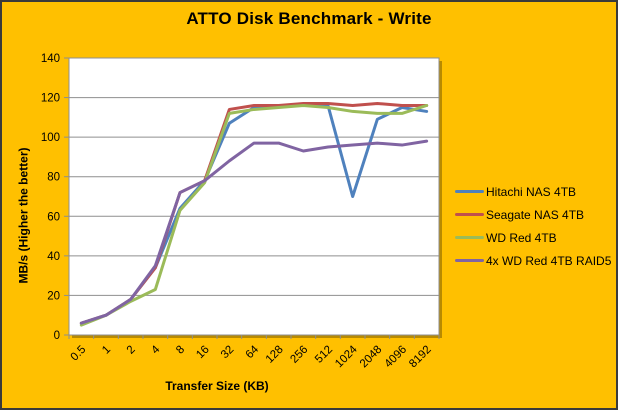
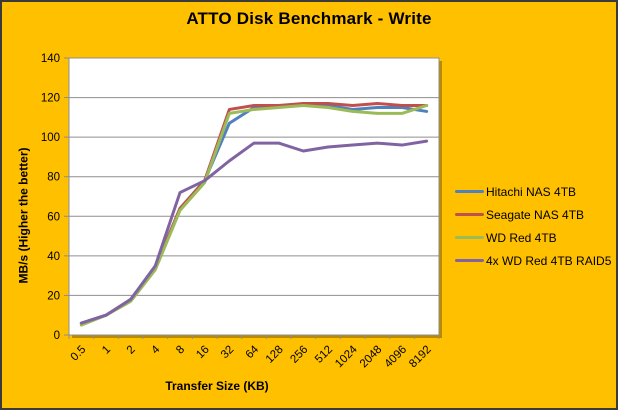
WD Red 4TB/4: 23 -> 33
Seagate NAS 4TB/8: 72 -> 64
Hitachi NAS 4TB/1024: 70 -> 114
Hitachi NAS 4TB/2048: 109 -> 115
